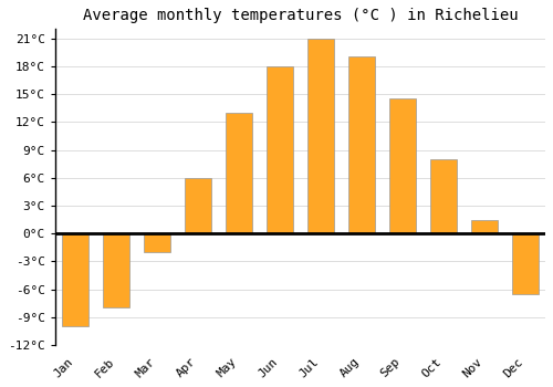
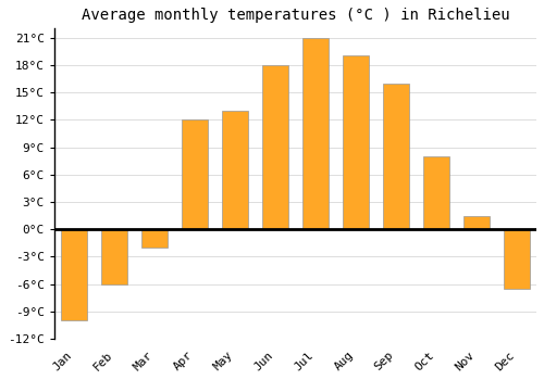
Feb: -8.0°C -> -6.0°C
Apr: 6.0°C -> 12.0°C
Sep: 14.5°C -> 16.0°C
